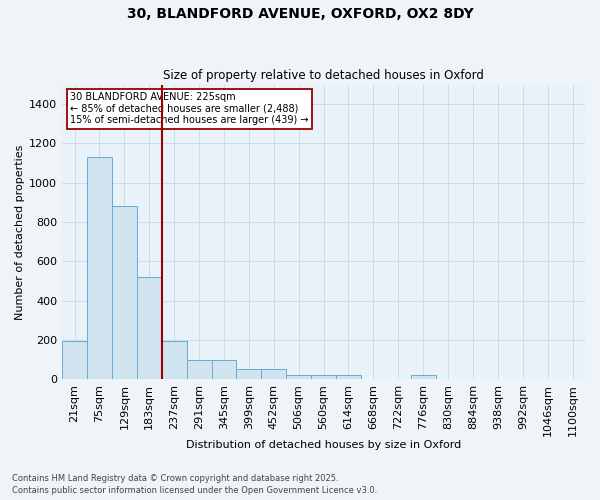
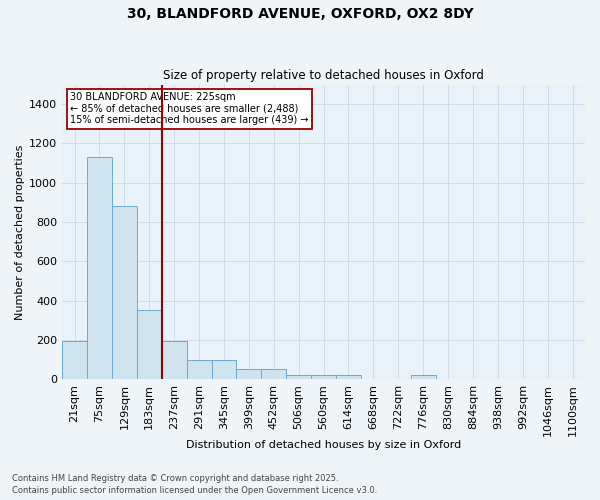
183sqm: 520 -> 350
